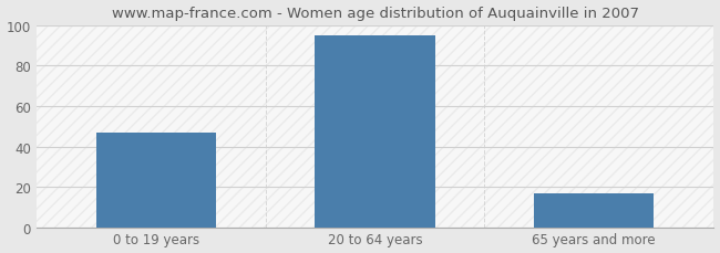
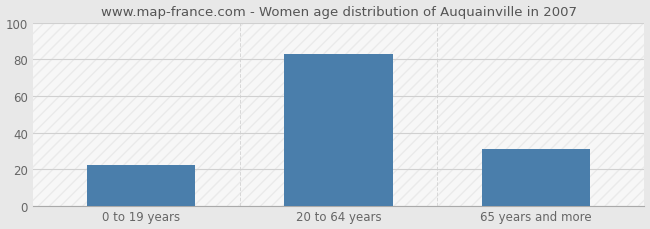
0 to 19 years: 47 -> 22
20 to 64 years: 95 -> 83
65 years and more: 17 -> 31
